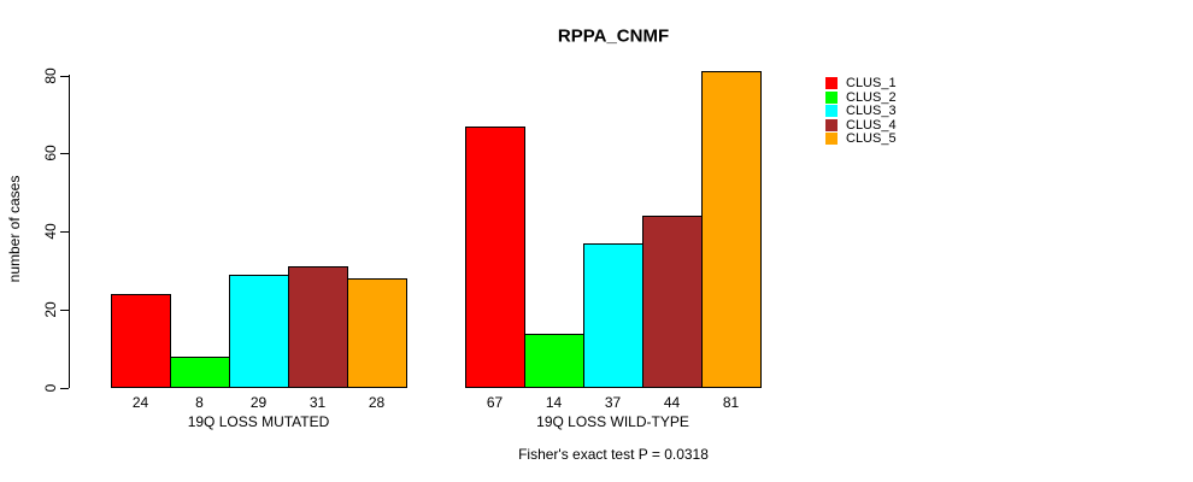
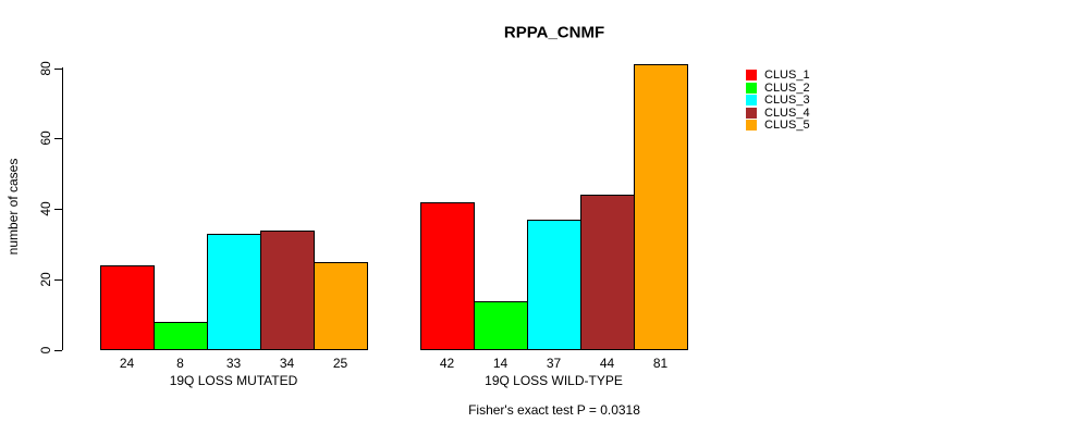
CLUS_3/19Q LOSS MUTATED: 29 -> 33
CLUS_4/19Q LOSS MUTATED: 31 -> 34
CLUS_5/19Q LOSS MUTATED: 28 -> 25
CLUS_1/19Q LOSS WILD-TYPE: 67 -> 42
